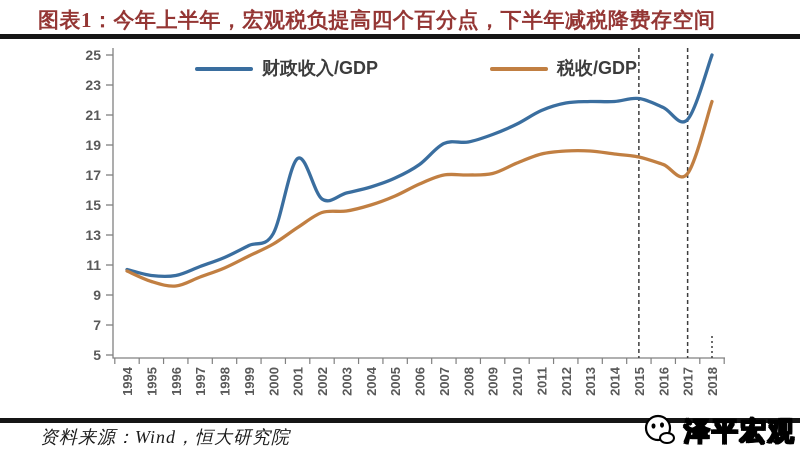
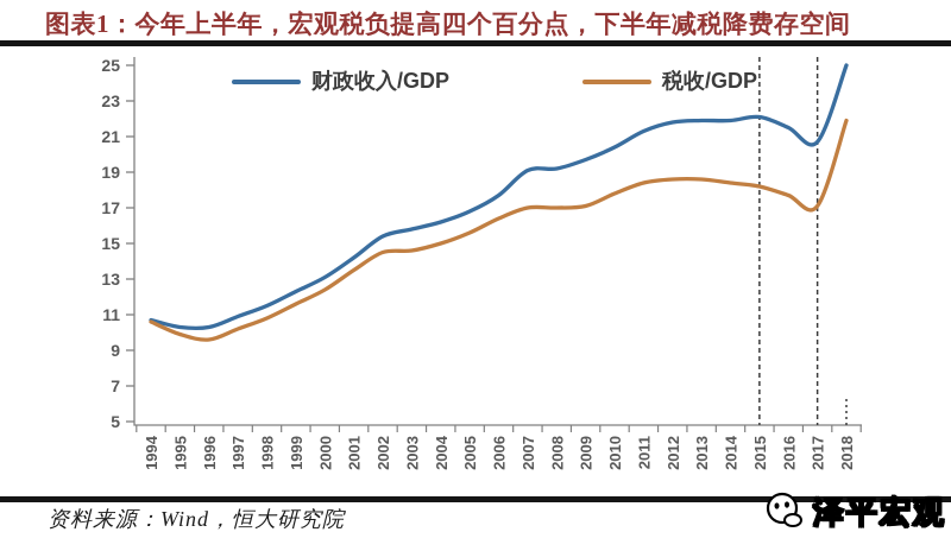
财政收入/GDP/2001: 18.1 -> 14.2
